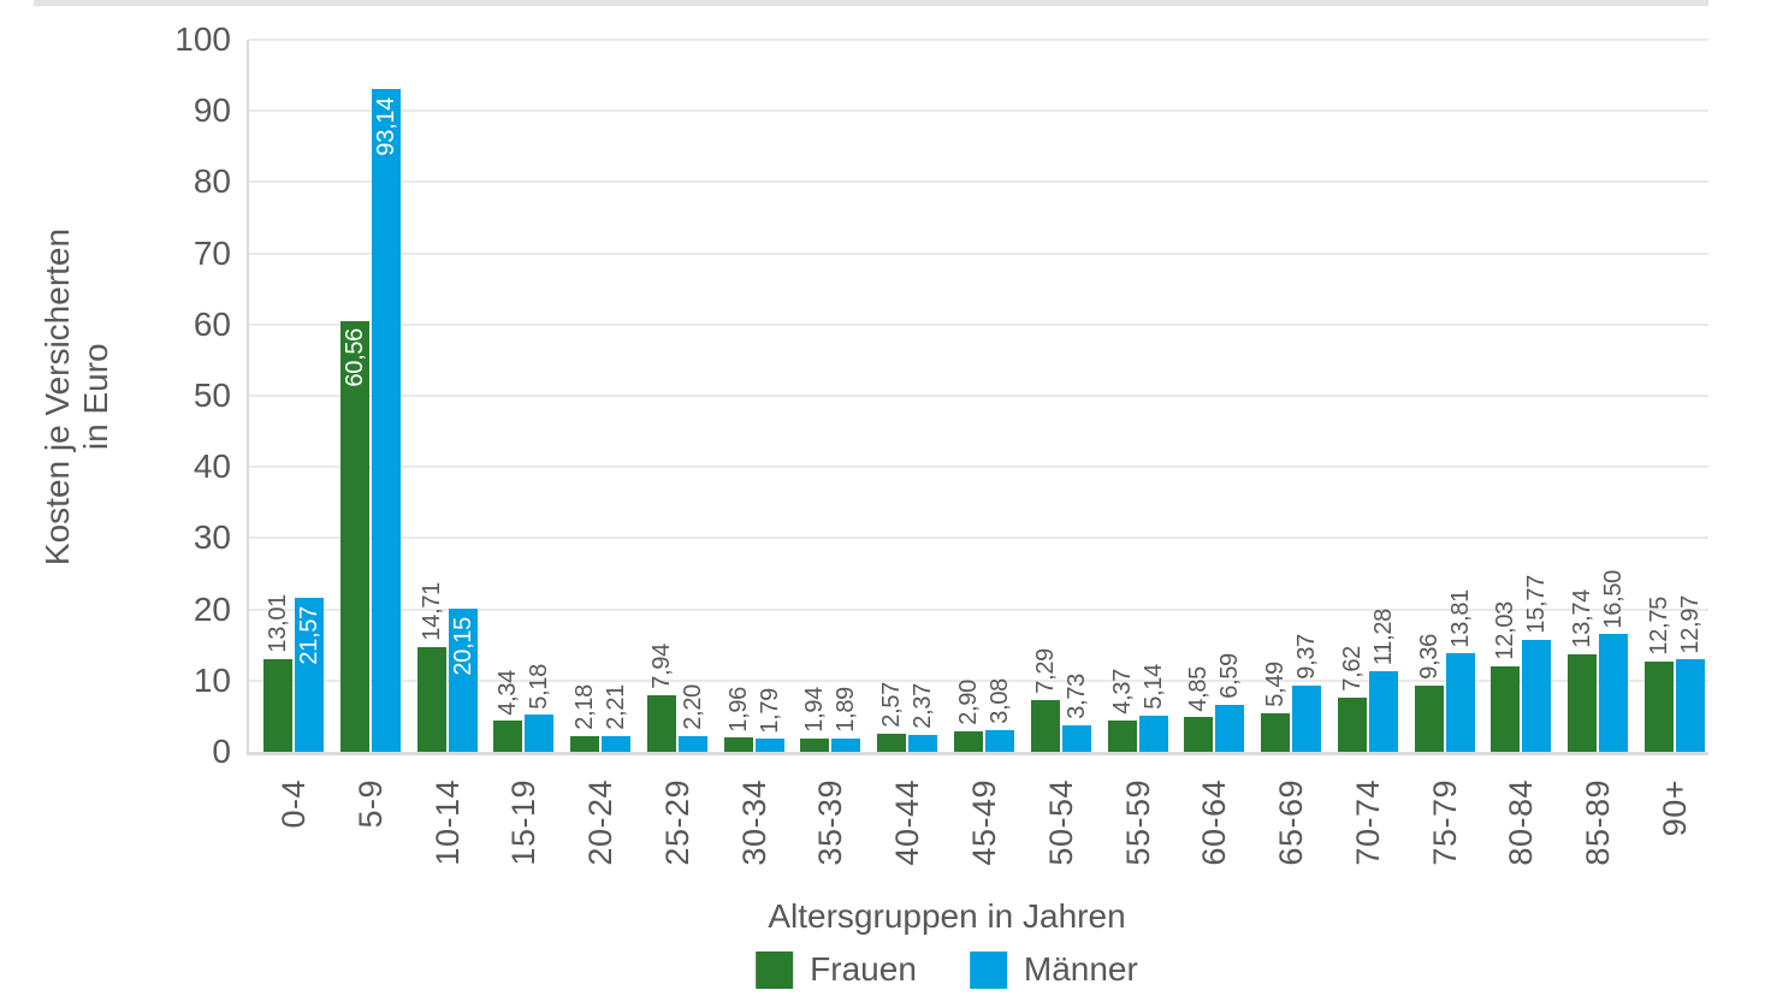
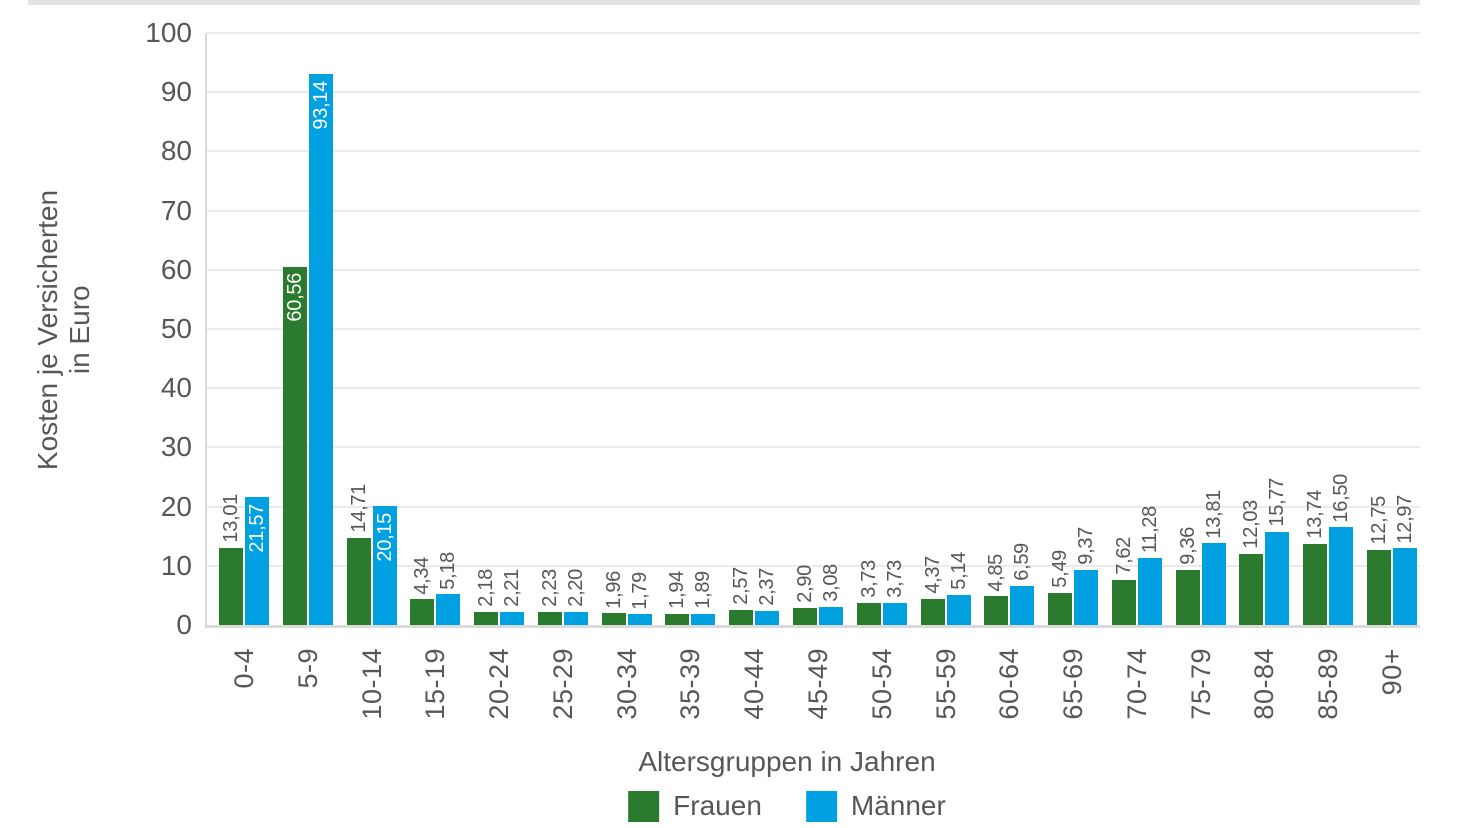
Frauen/25-29: 7,94 -> 2,23
Frauen/50-54: 7,29 -> 3,73
